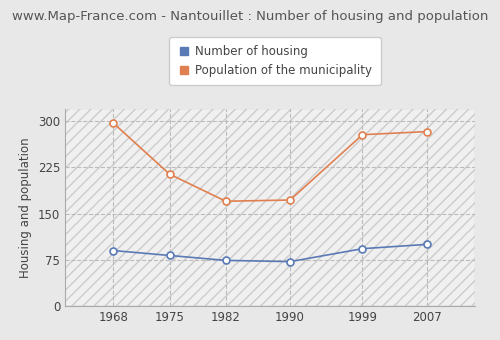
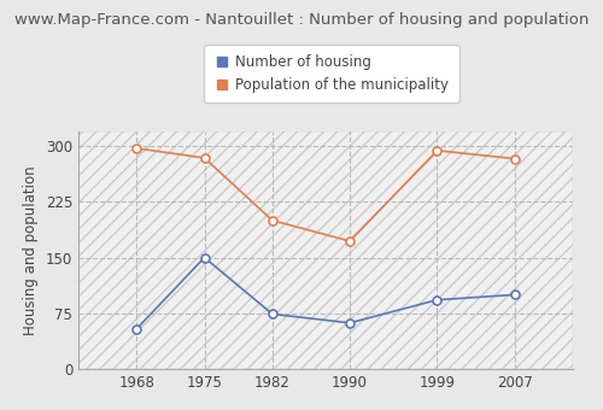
Number of housing/1968: 90 -> 54
Number of housing/1975: 82 -> 150
Population of the municipality/1975: 214 -> 284
Population of the municipality/1982: 170 -> 200
Number of housing/1990: 72 -> 62
Population of the municipality/1999: 278 -> 294
